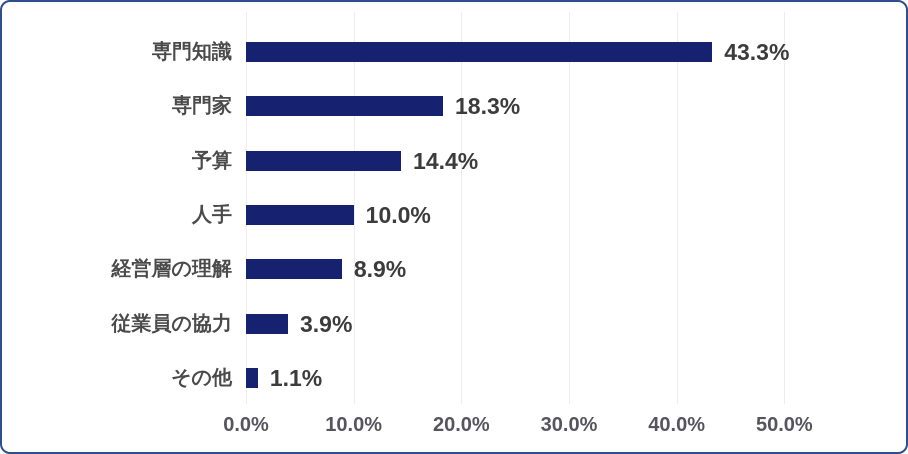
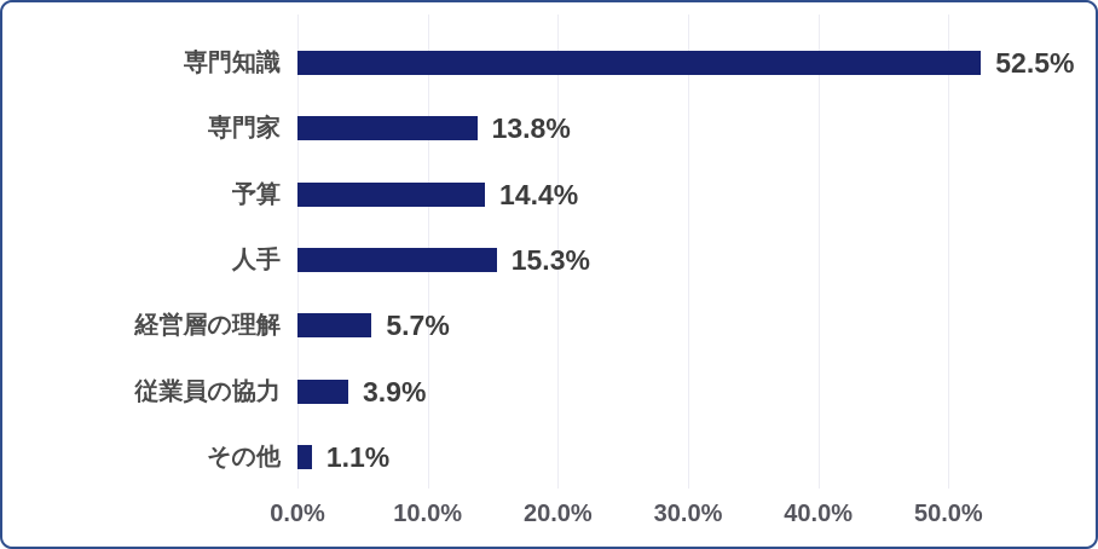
専門知識: 43.3% -> 52.5%
専門家: 18.3% -> 13.8%
人手: 10.0% -> 15.3%
経営層の理解: 8.9% -> 5.7%
